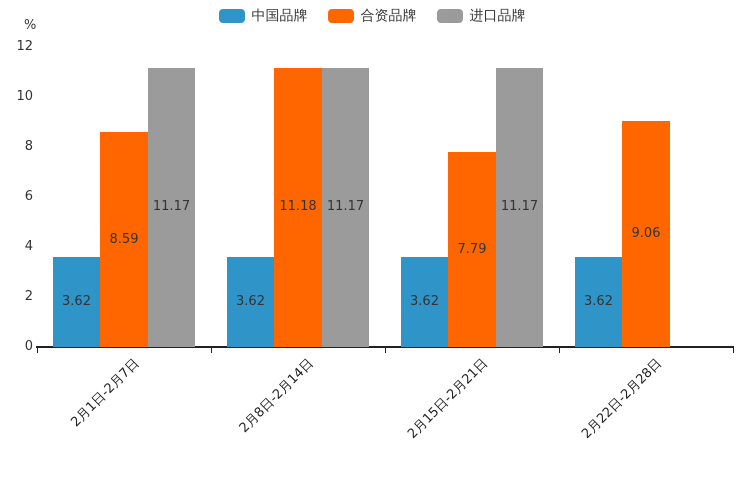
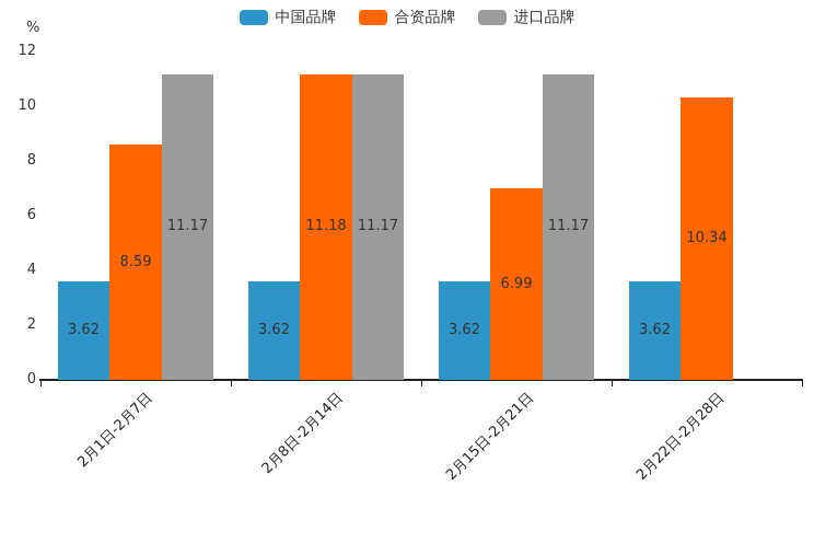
合资品牌/2月15日-2月21日: 7.79 -> 6.99
合资品牌/2月22日-2月28日: 9.06 -> 10.34
